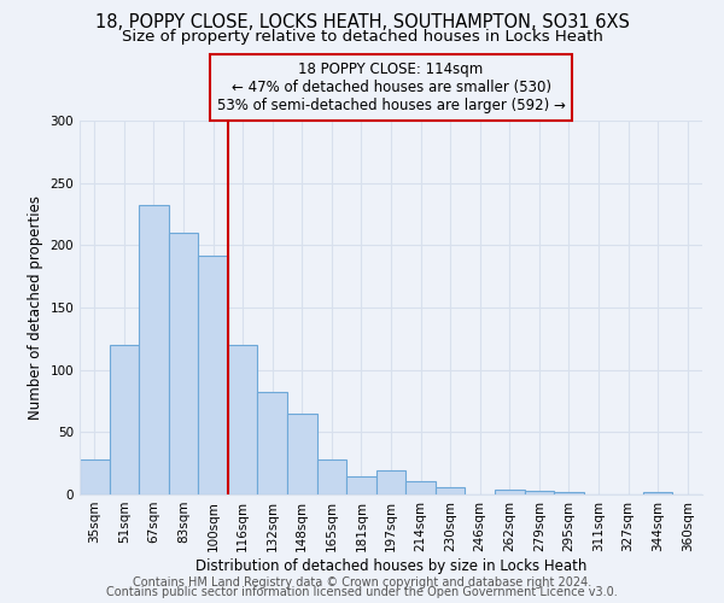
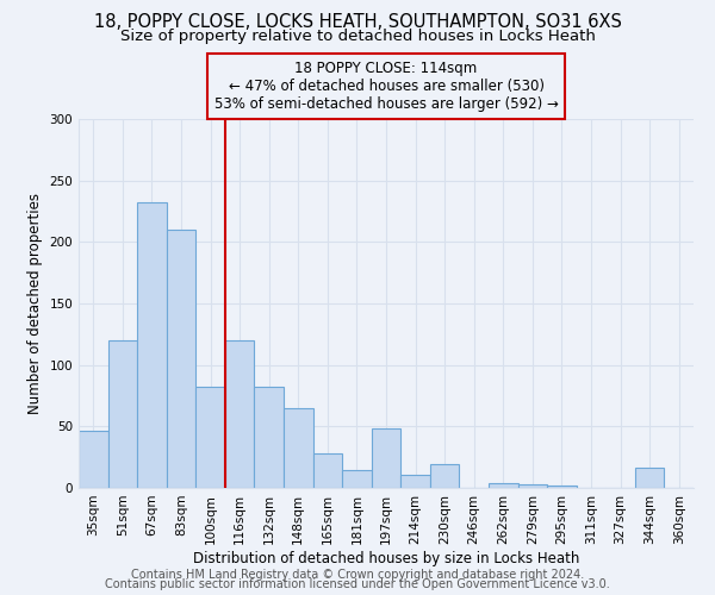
35sqm: 28 -> 46
100sqm: 192 -> 82
197sqm: 19 -> 48
230sqm: 6 -> 19
344sqm: 2 -> 16
